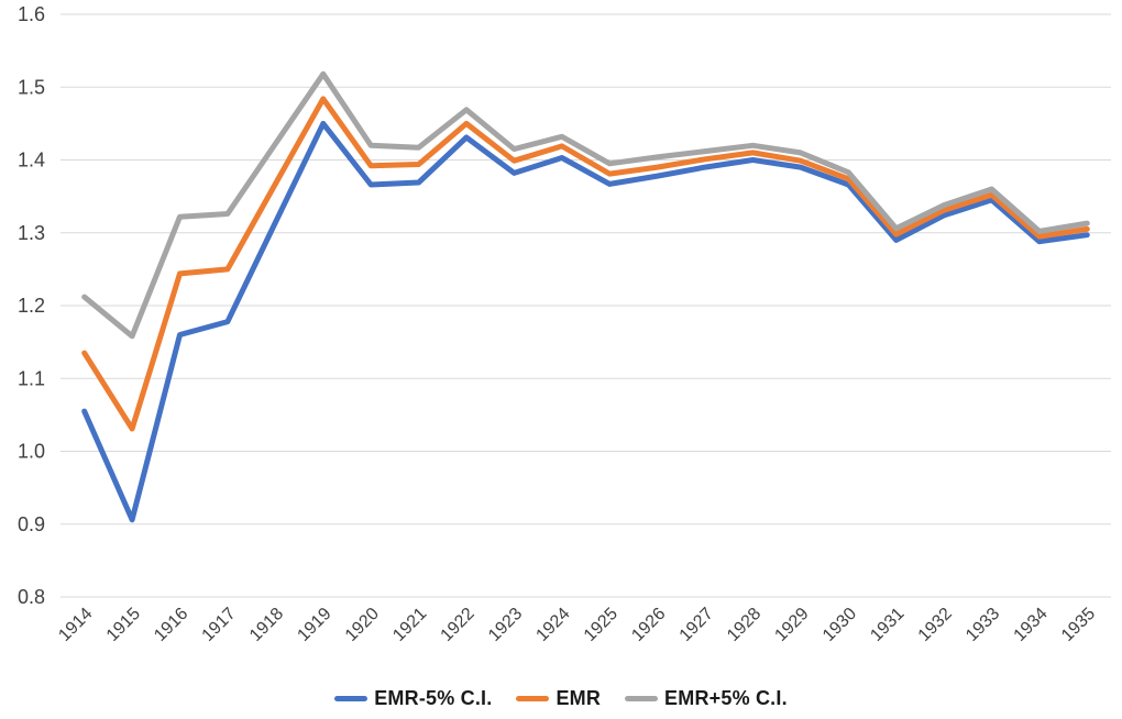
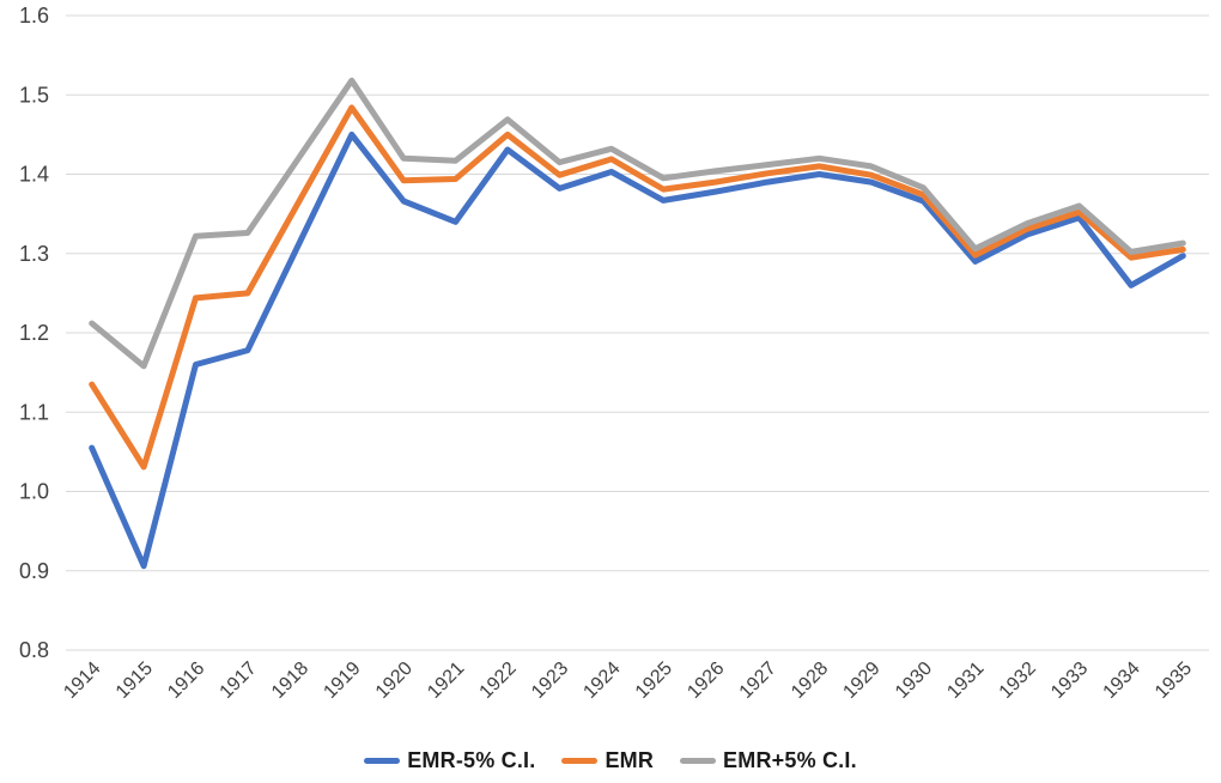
EMR-5% C.I./1921: 1.37 -> 1.34
EMR-5% C.I./1934: 1.29 -> 1.26
